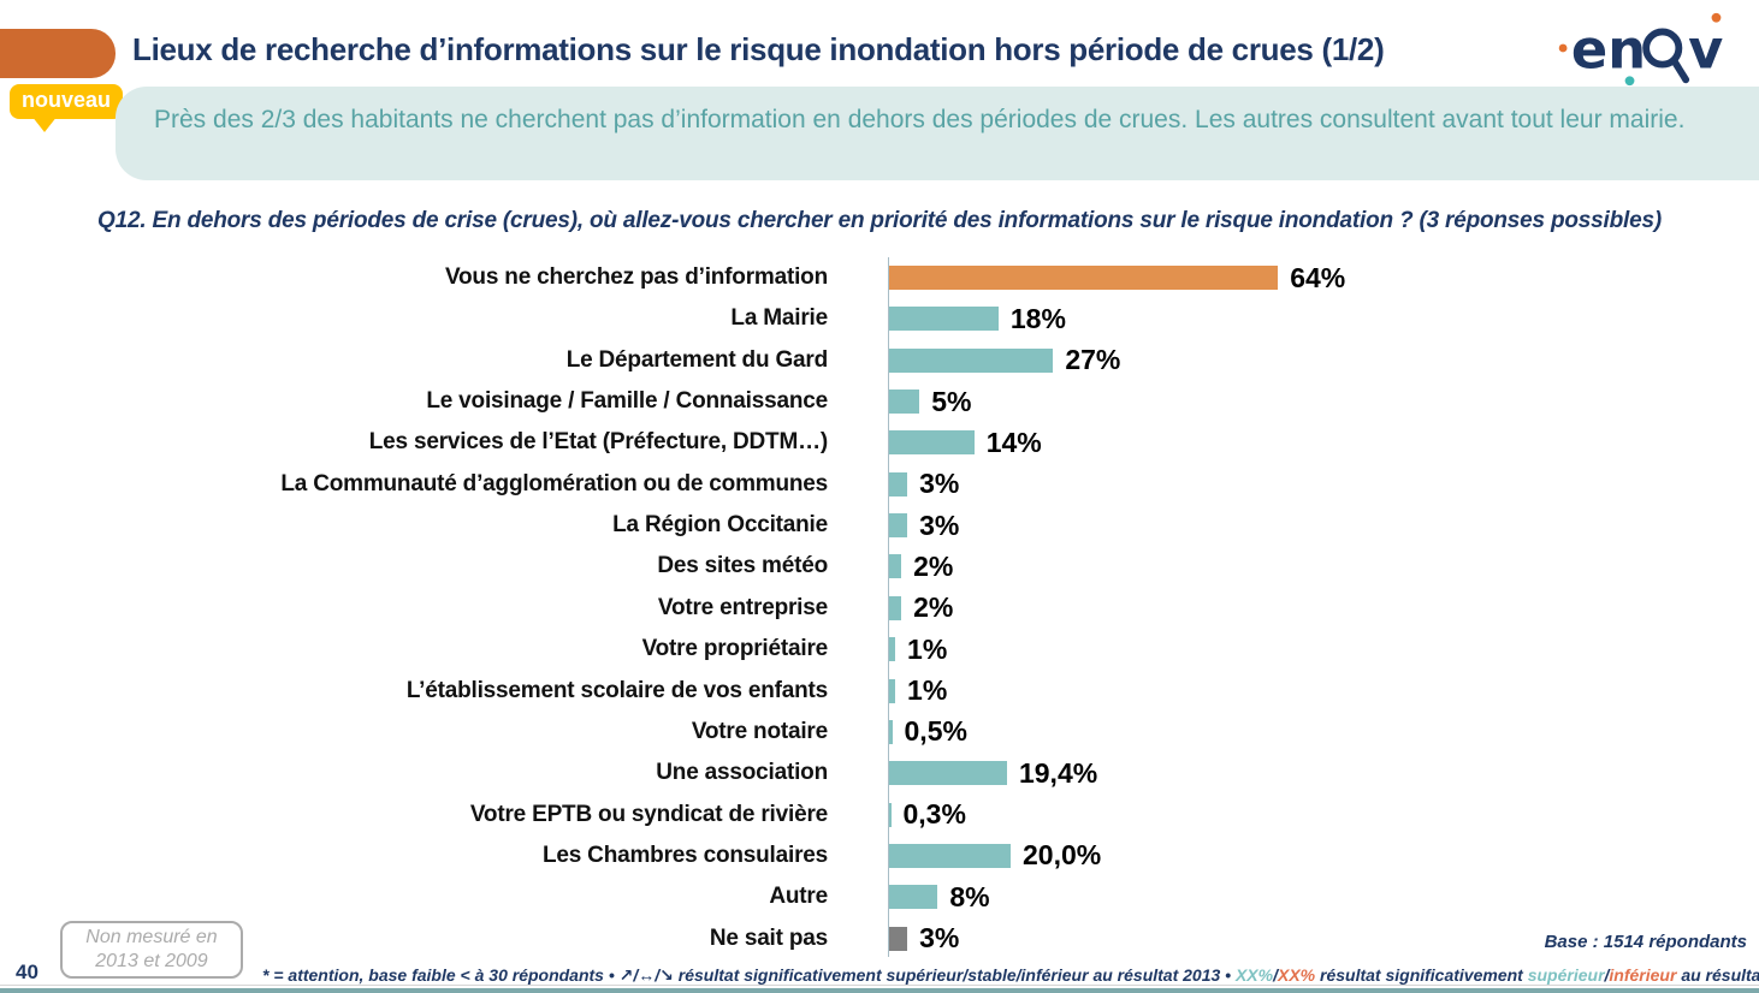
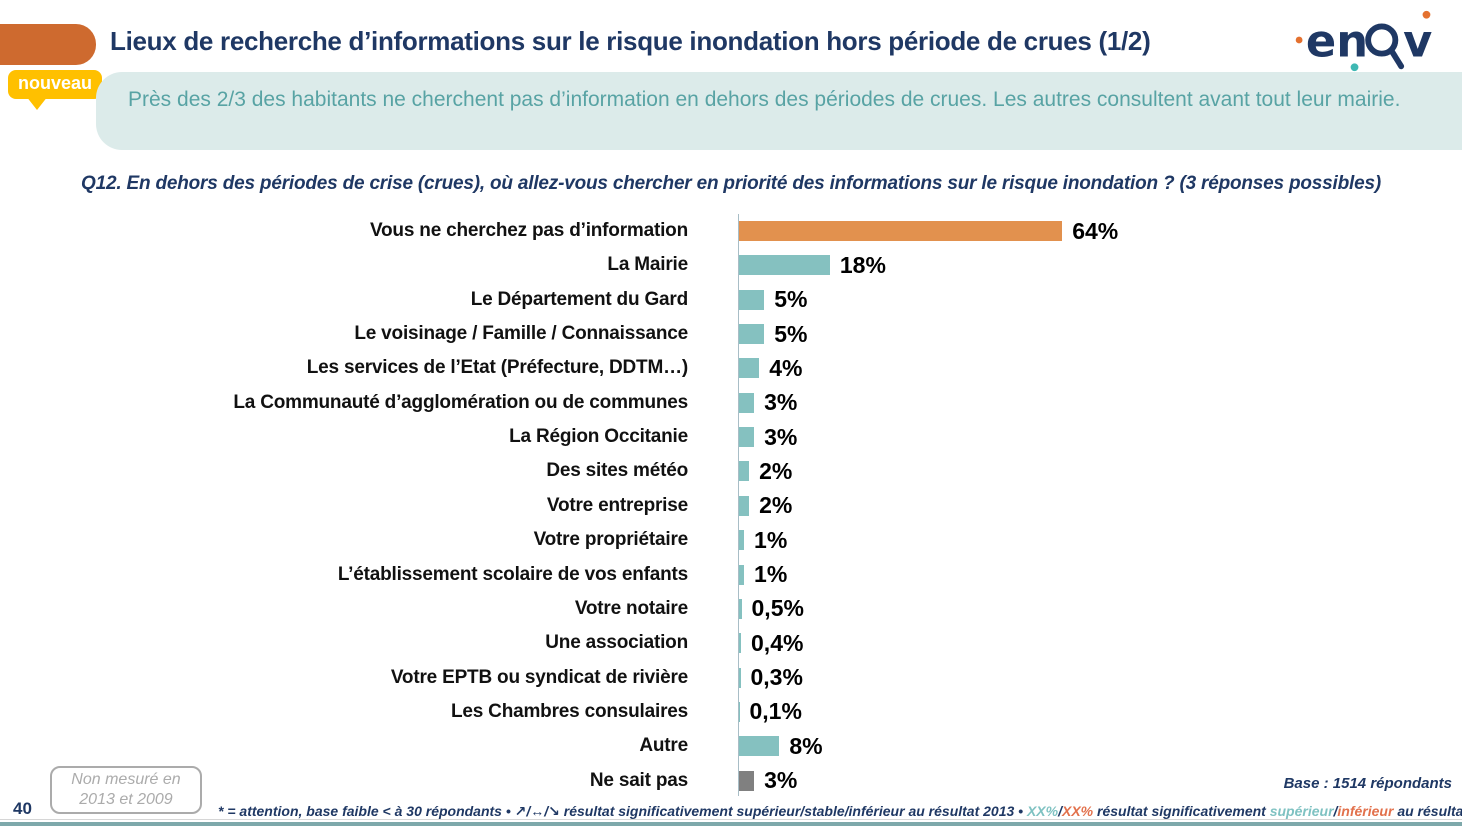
Le Département du Gard: 27% -> 5%
Les services de l’Etat (Préfecture, DDTM…): 14% -> 4%
Une association: 19,4% -> 0,4%
Les Chambres consulaires: 20,0% -> 0,1%
